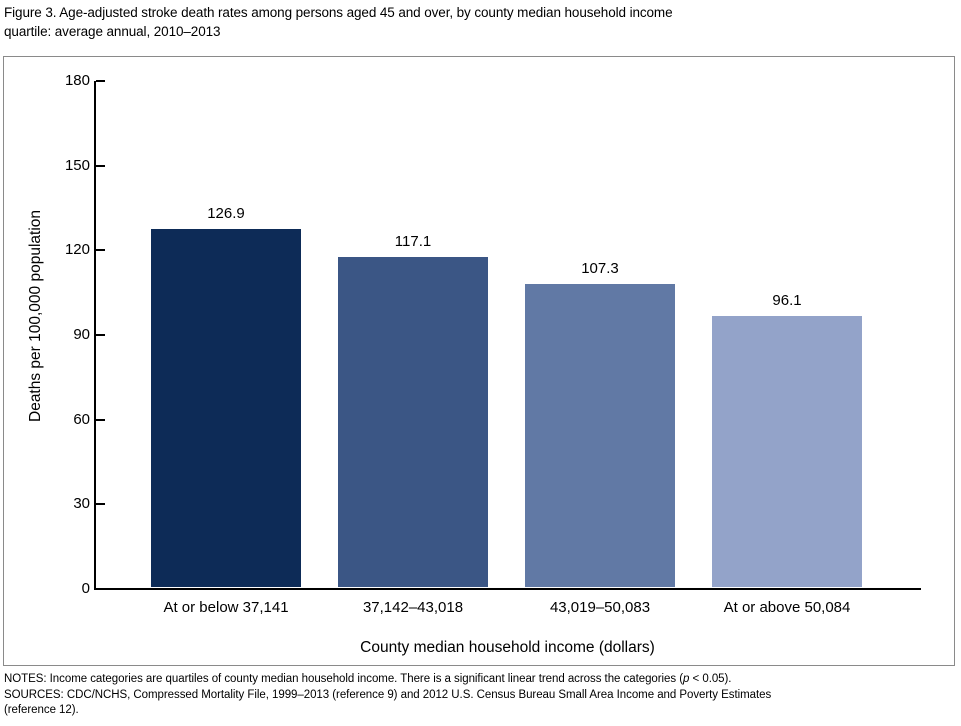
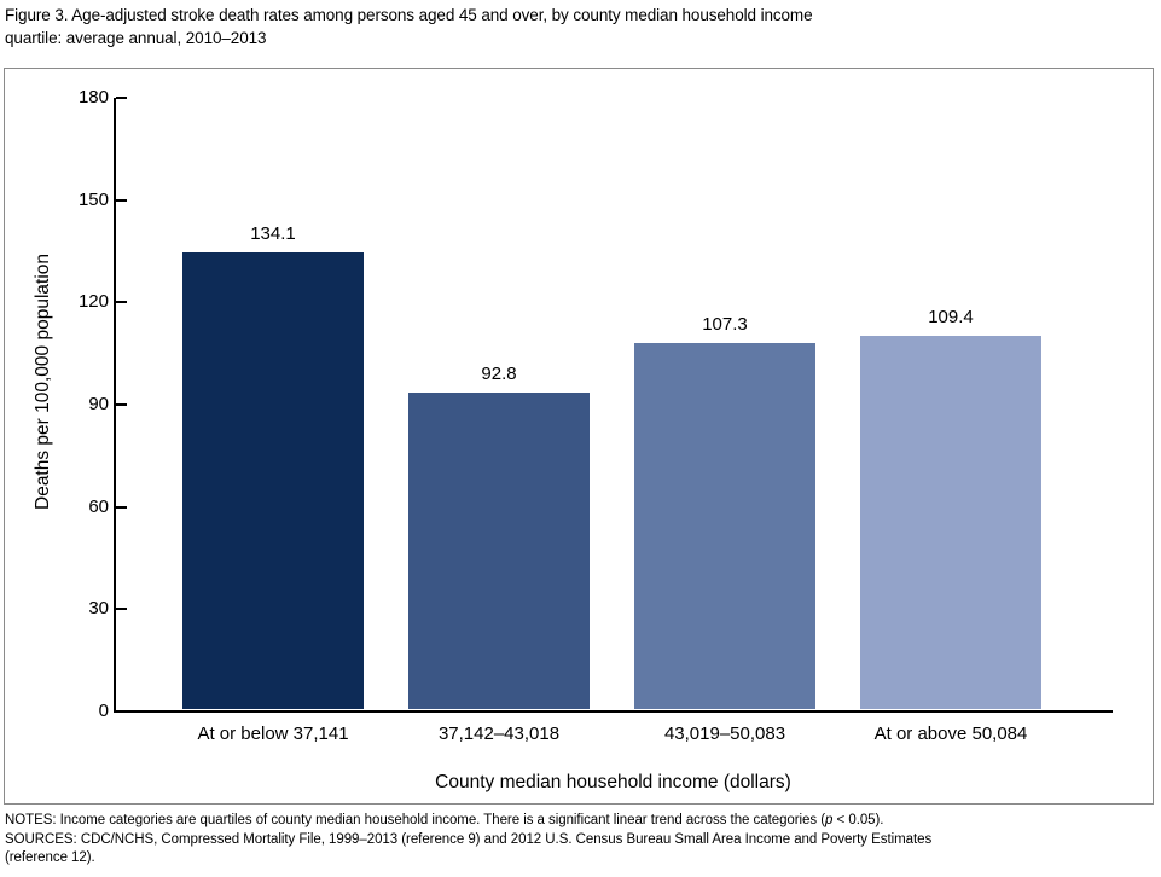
At or below 37,141: 126.9 -> 134.1
37,142–43,018: 117.1 -> 92.8
At or above 50,084: 96.1 -> 109.4
